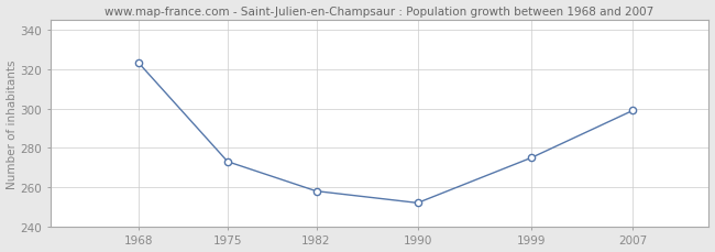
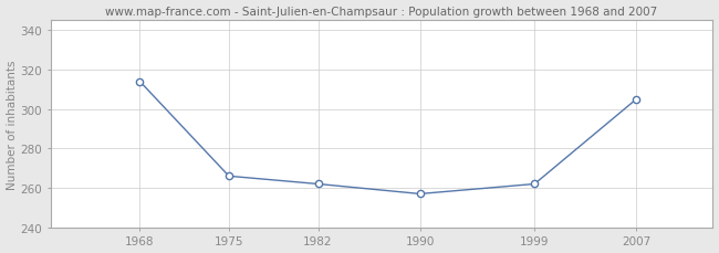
1968: 323 -> 314
1975: 273 -> 266
1982: 258 -> 262
1990: 252 -> 257
1999: 275 -> 262
2007: 299 -> 305
